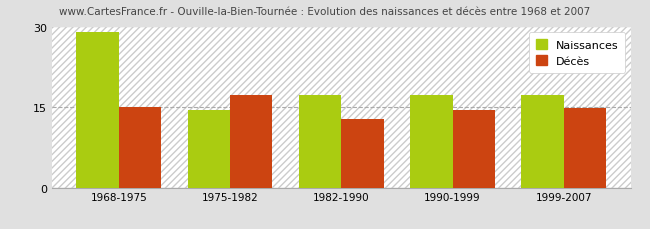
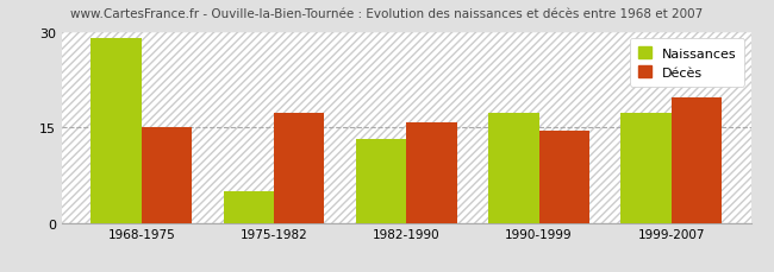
Naissances/1975-1982: 14.5 -> 5.0
Naissances/1982-1990: 17.2 -> 13.2
Décès/1982-1990: 12.8 -> 15.8
Décès/1999-2007: 14.8 -> 19.6
